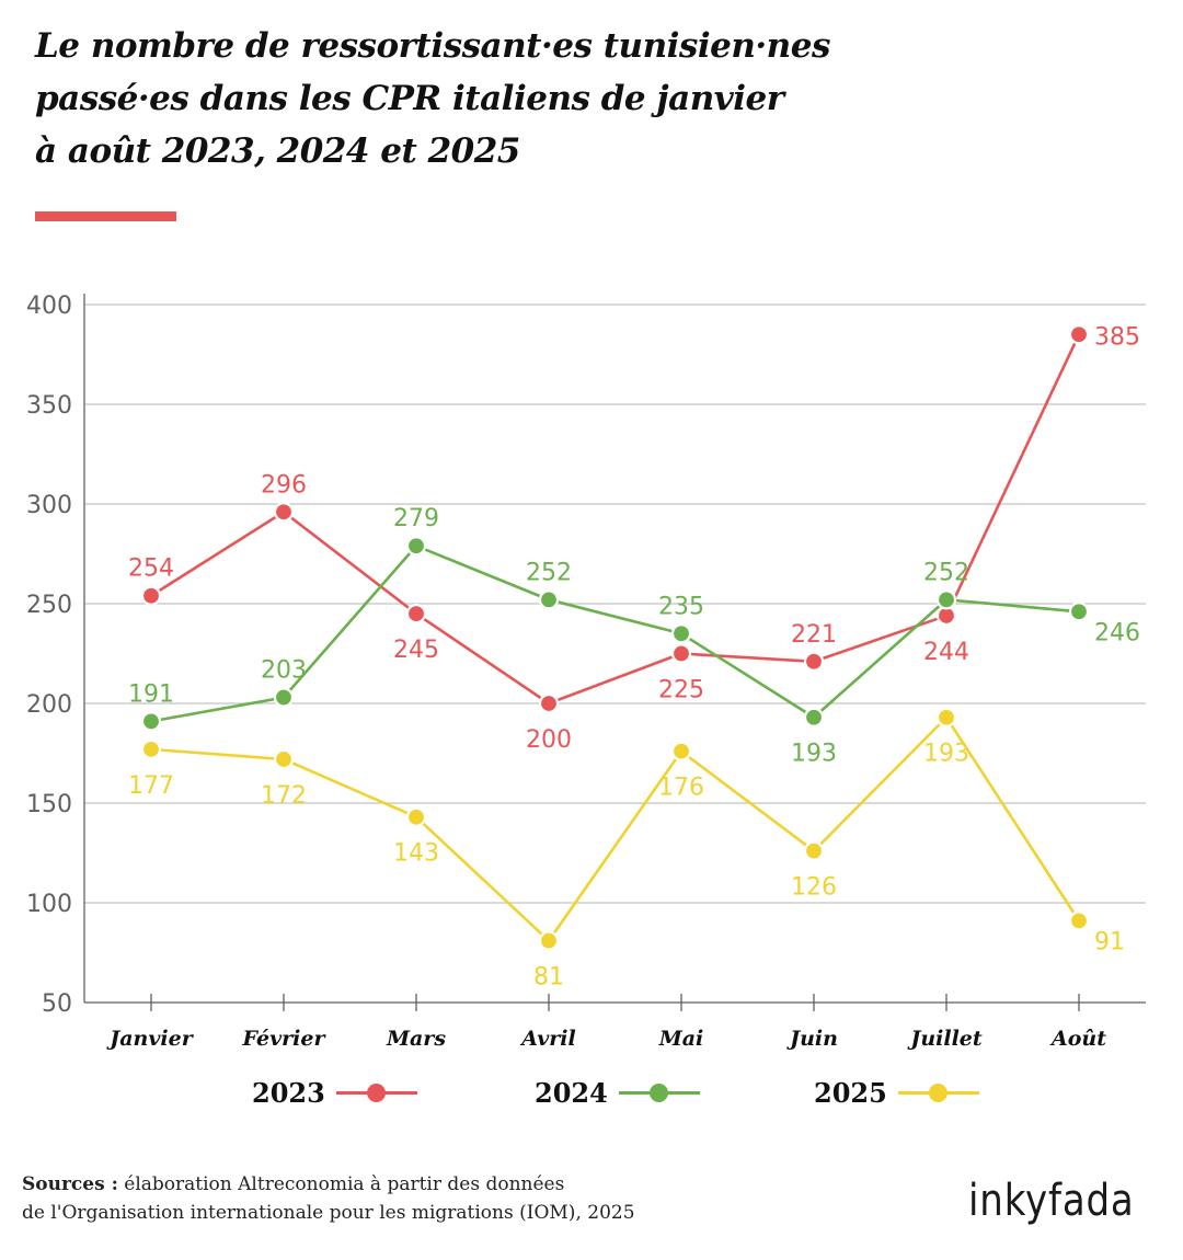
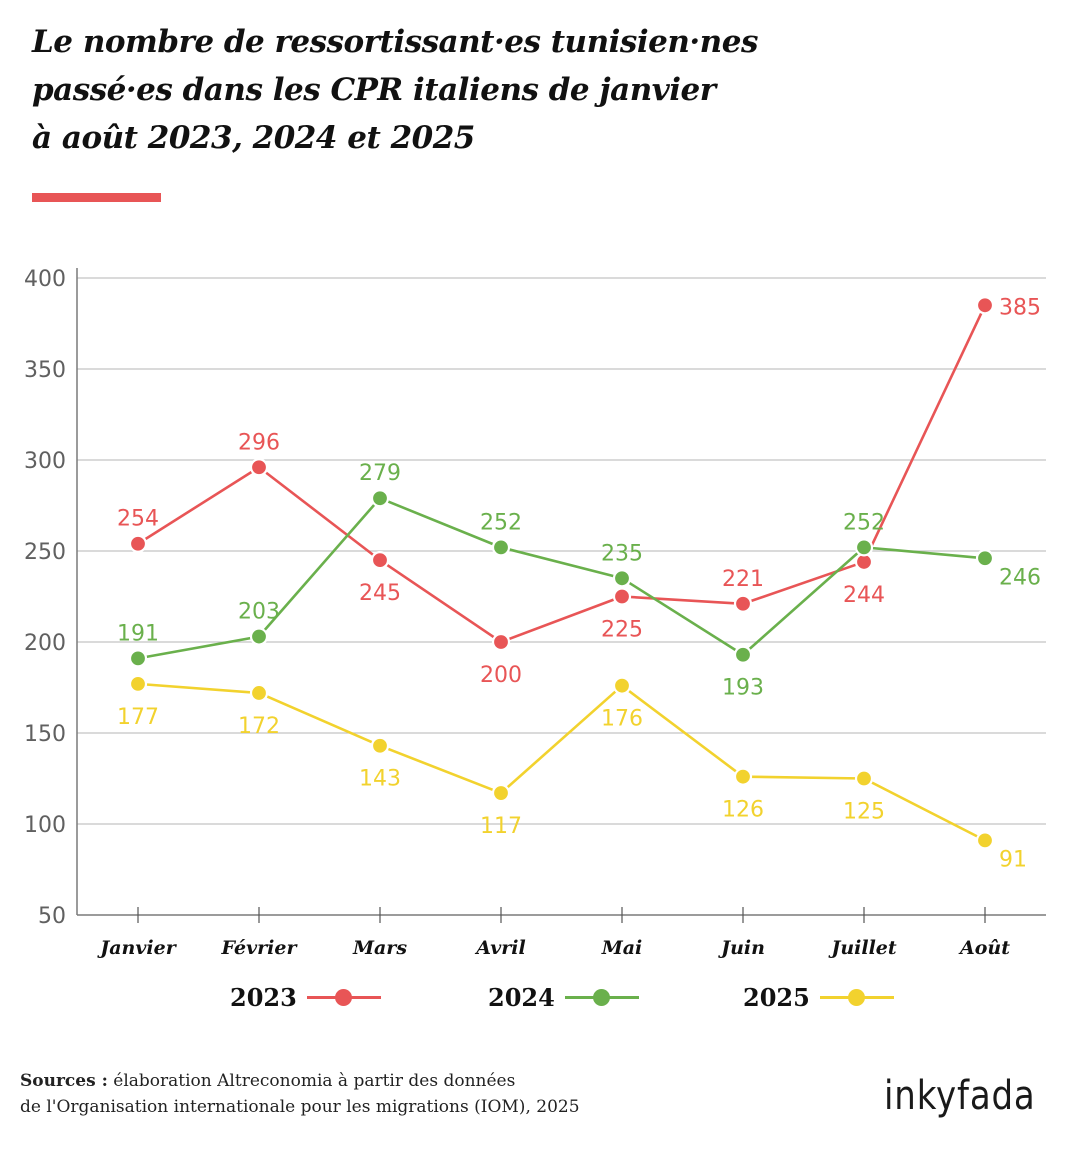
2025/Avril: 81 -> 117
2025/Juillet: 193 -> 125
